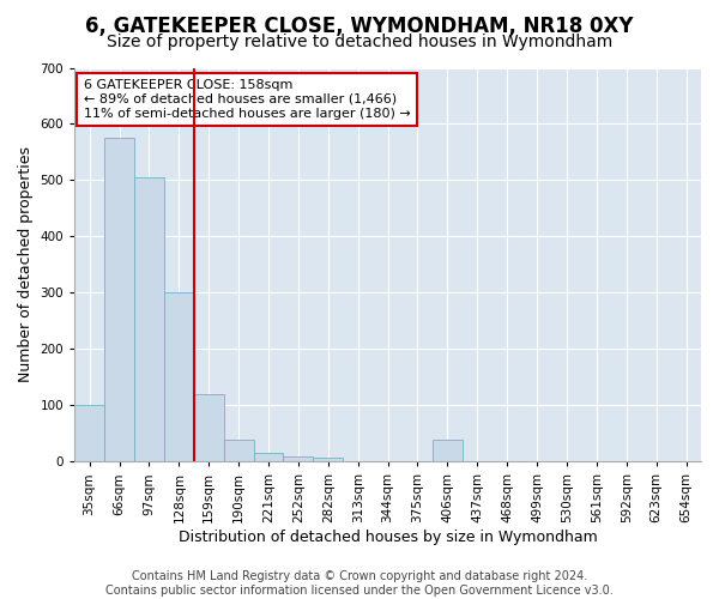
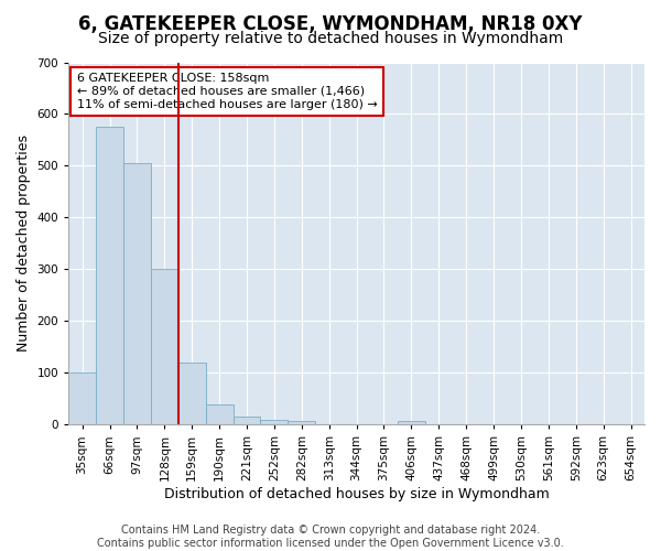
406sqm: 40 -> 8
